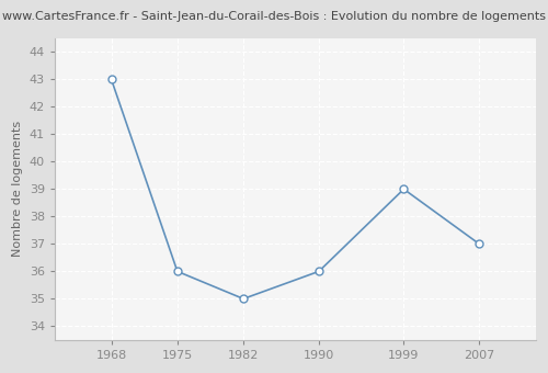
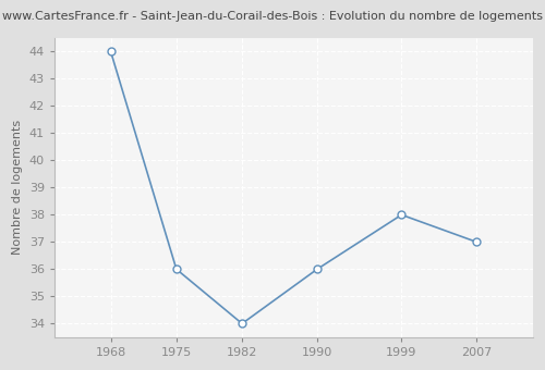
1968: 43 -> 44
1982: 35 -> 34
1999: 39 -> 38
